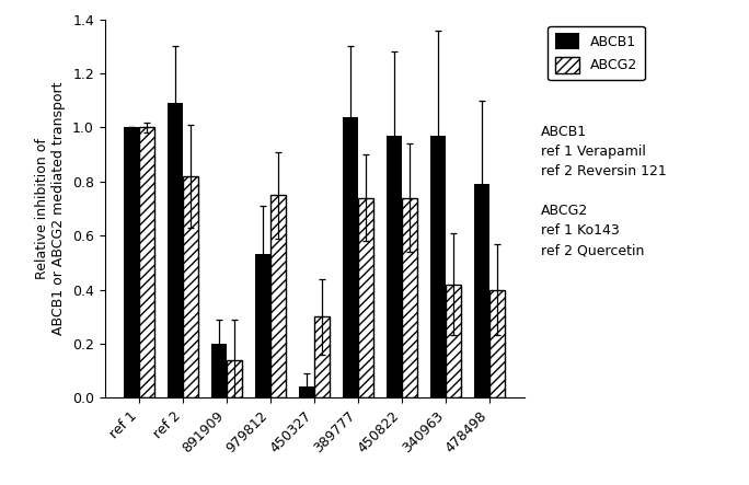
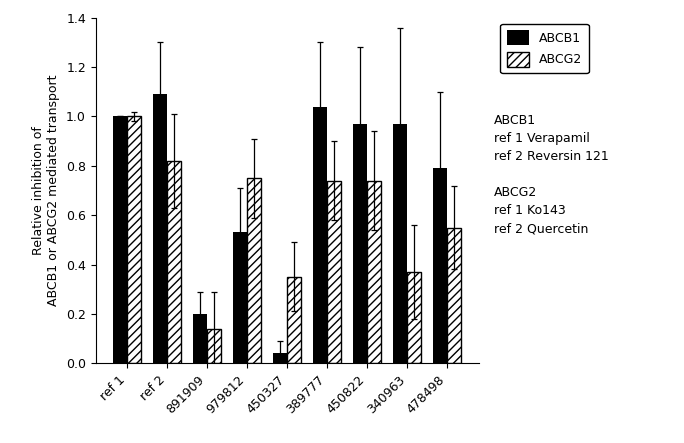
ABCG2/450327: 0.30 -> 0.35
ABCG2/340963: 0.42 -> 0.37
ABCG2/478498: 0.40 -> 0.55
